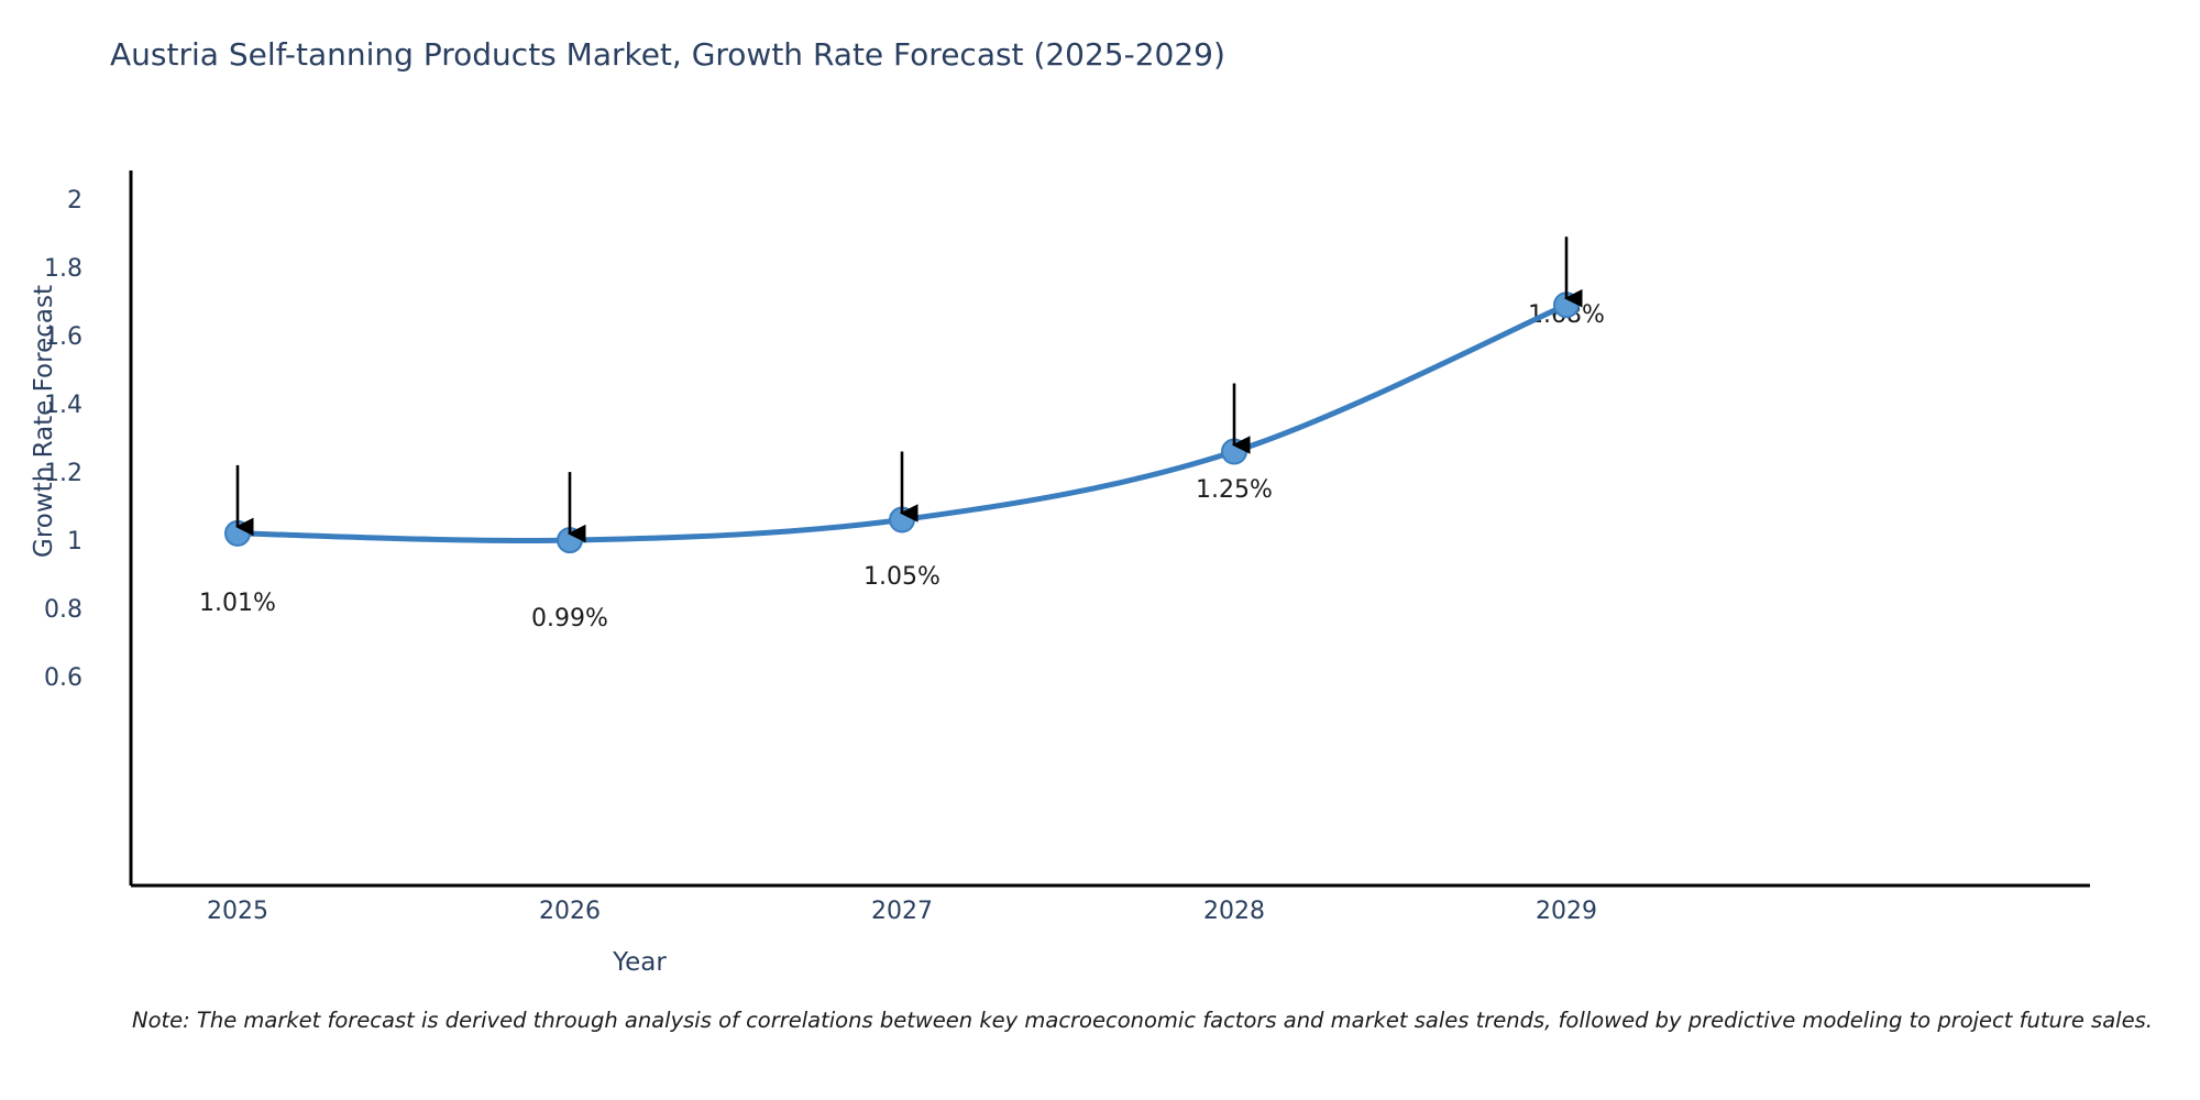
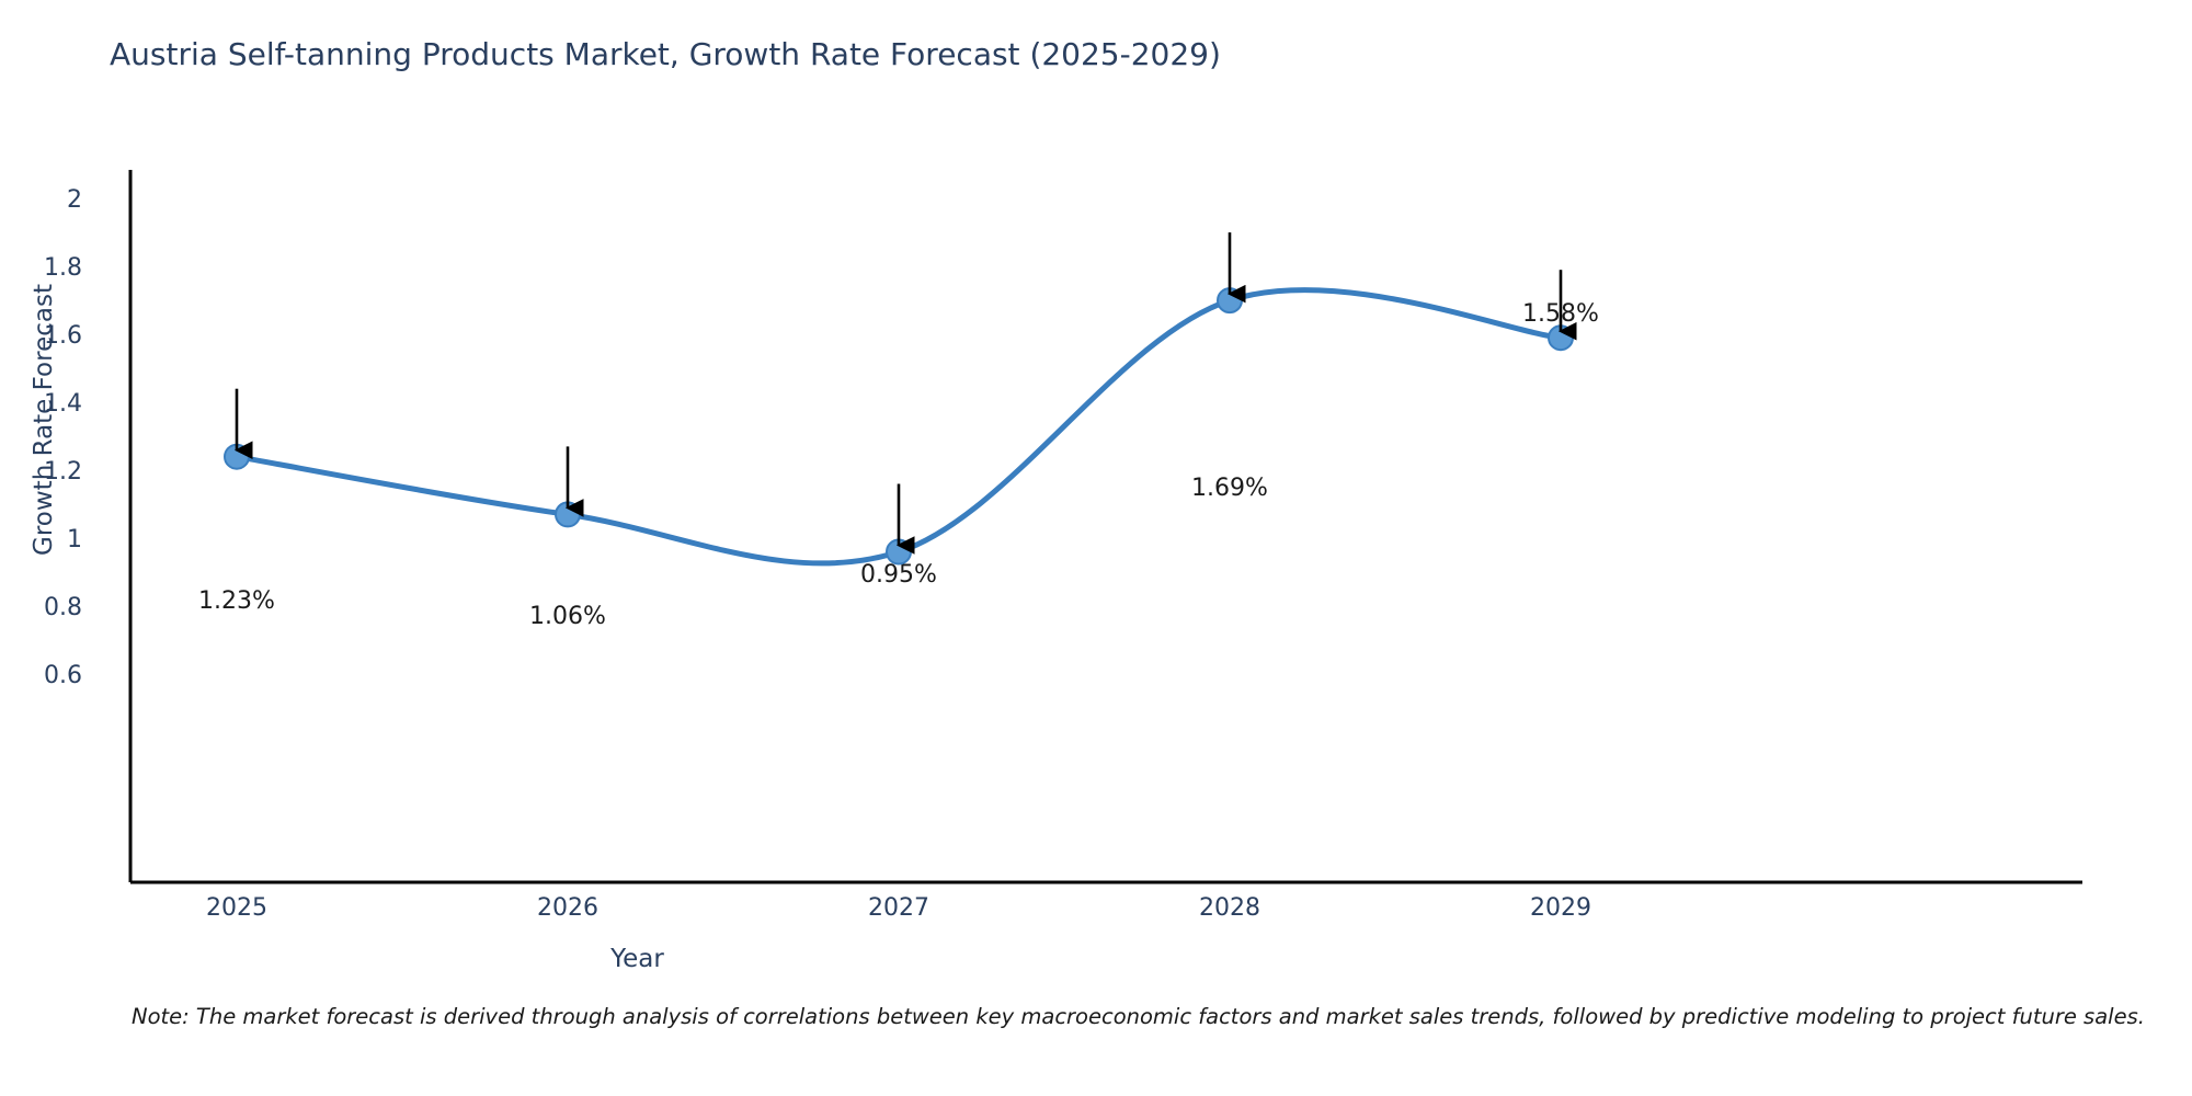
2025: 1.01% -> 1.23%
2026: 0.99% -> 1.06%
2027: 1.05% -> 0.95%
2028: 1.25% -> 1.69%
2029: 1.68% -> 1.58%
